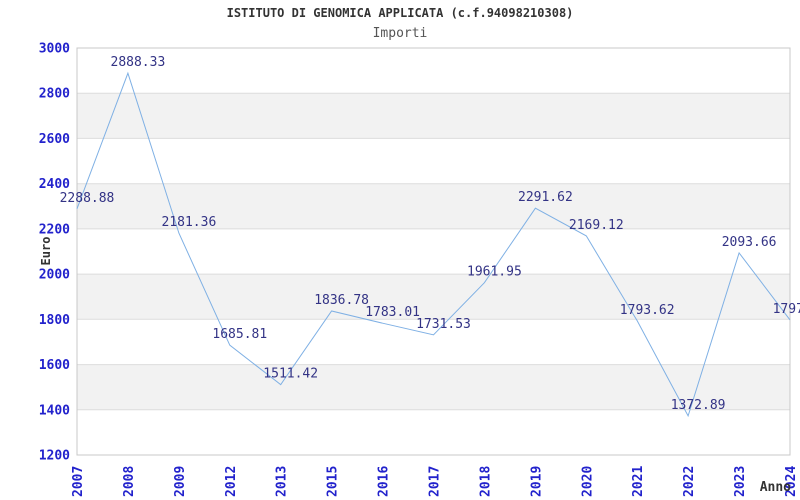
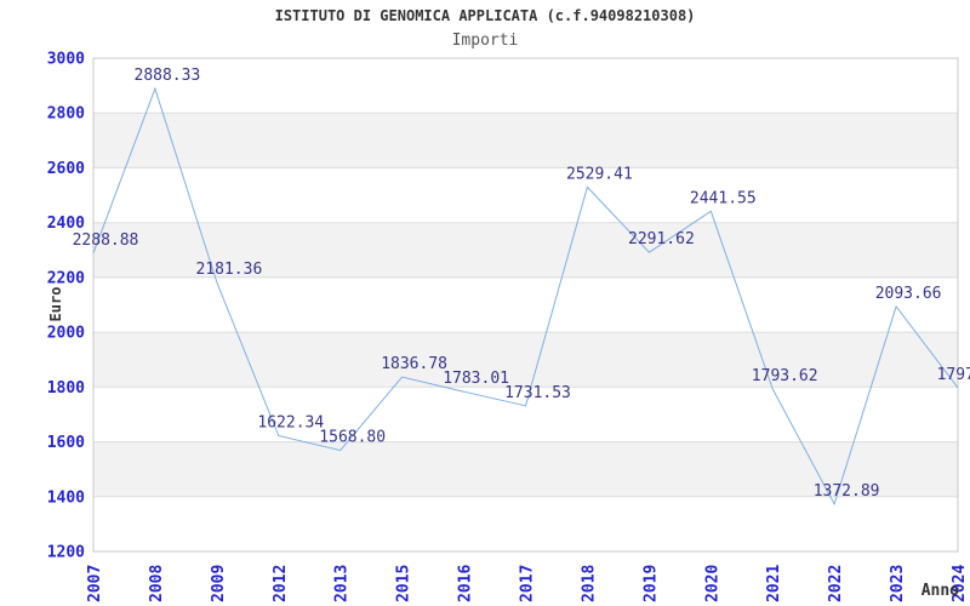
2012: 1685.81 -> 1622.34
2013: 1511.42 -> 1568.80
2018: 1961.95 -> 2529.41
2020: 2169.12 -> 2441.55
